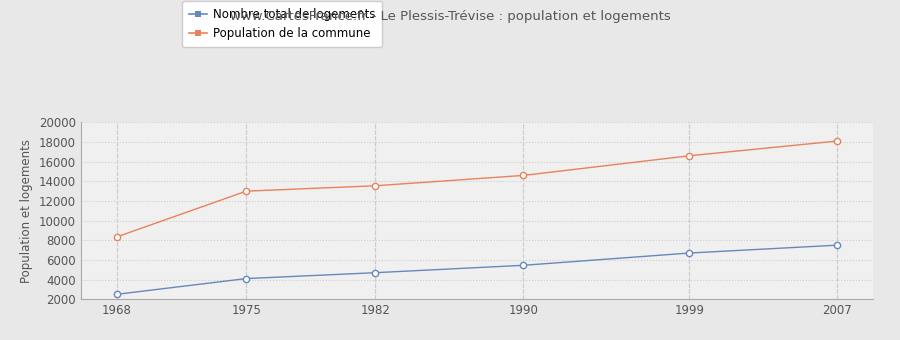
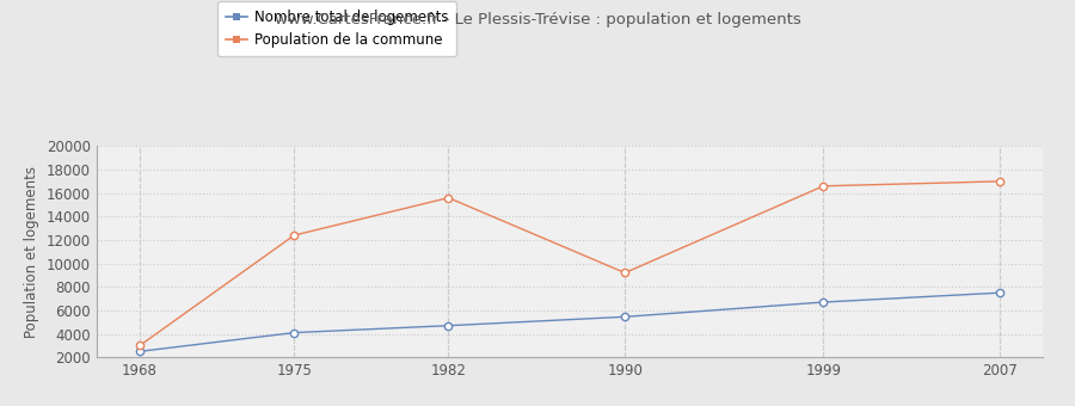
Population de la commune/1968: 8400 -> 3000
Population de la commune/1975: 13000 -> 12400
Population de la commune/1982: 13600 -> 15600
Population de la commune/1990: 14600 -> 9200
Population de la commune/2007: 18100 -> 17000
